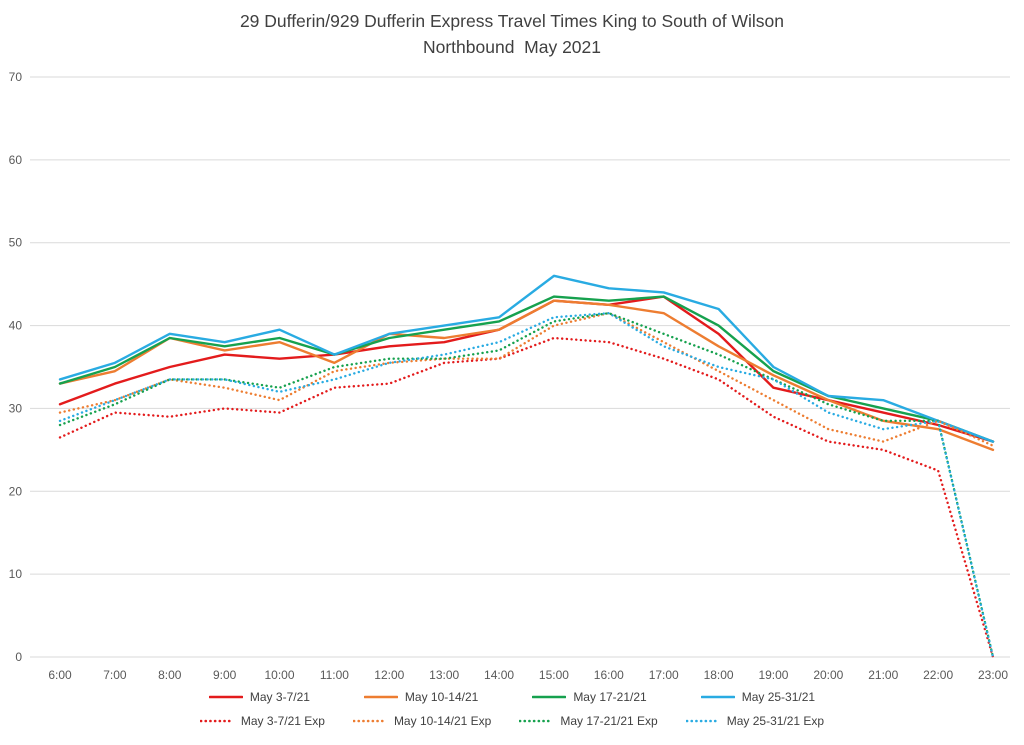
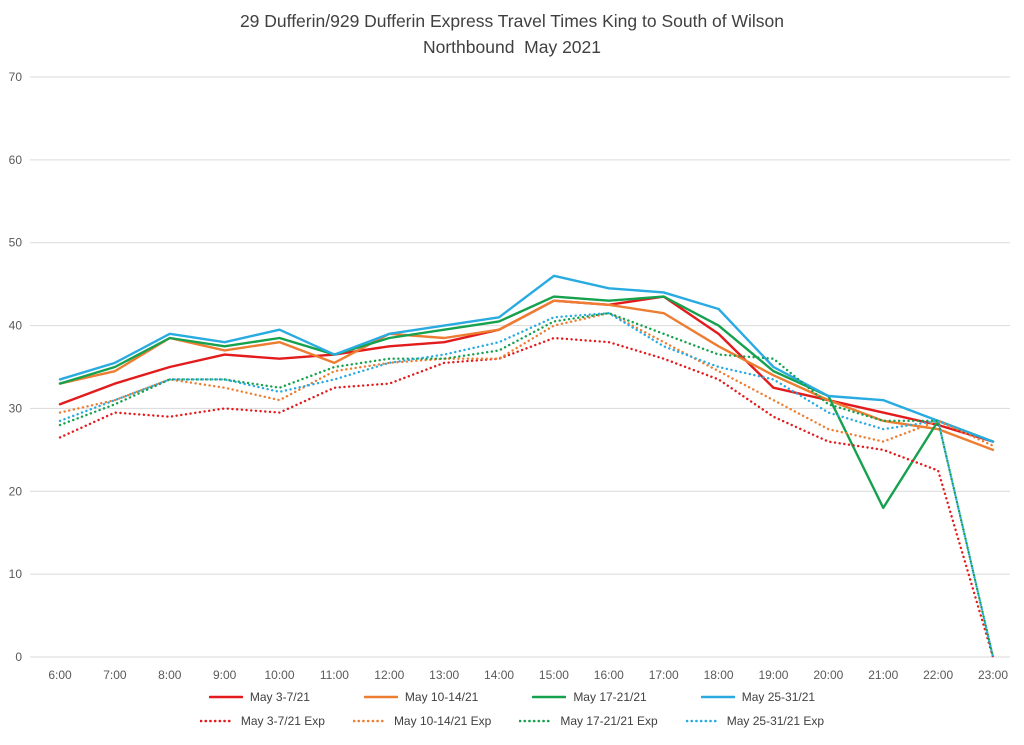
May 17-21/21 Exp/19:00: 34 -> 36
May 17-21/21/21:00: 30 -> 18
